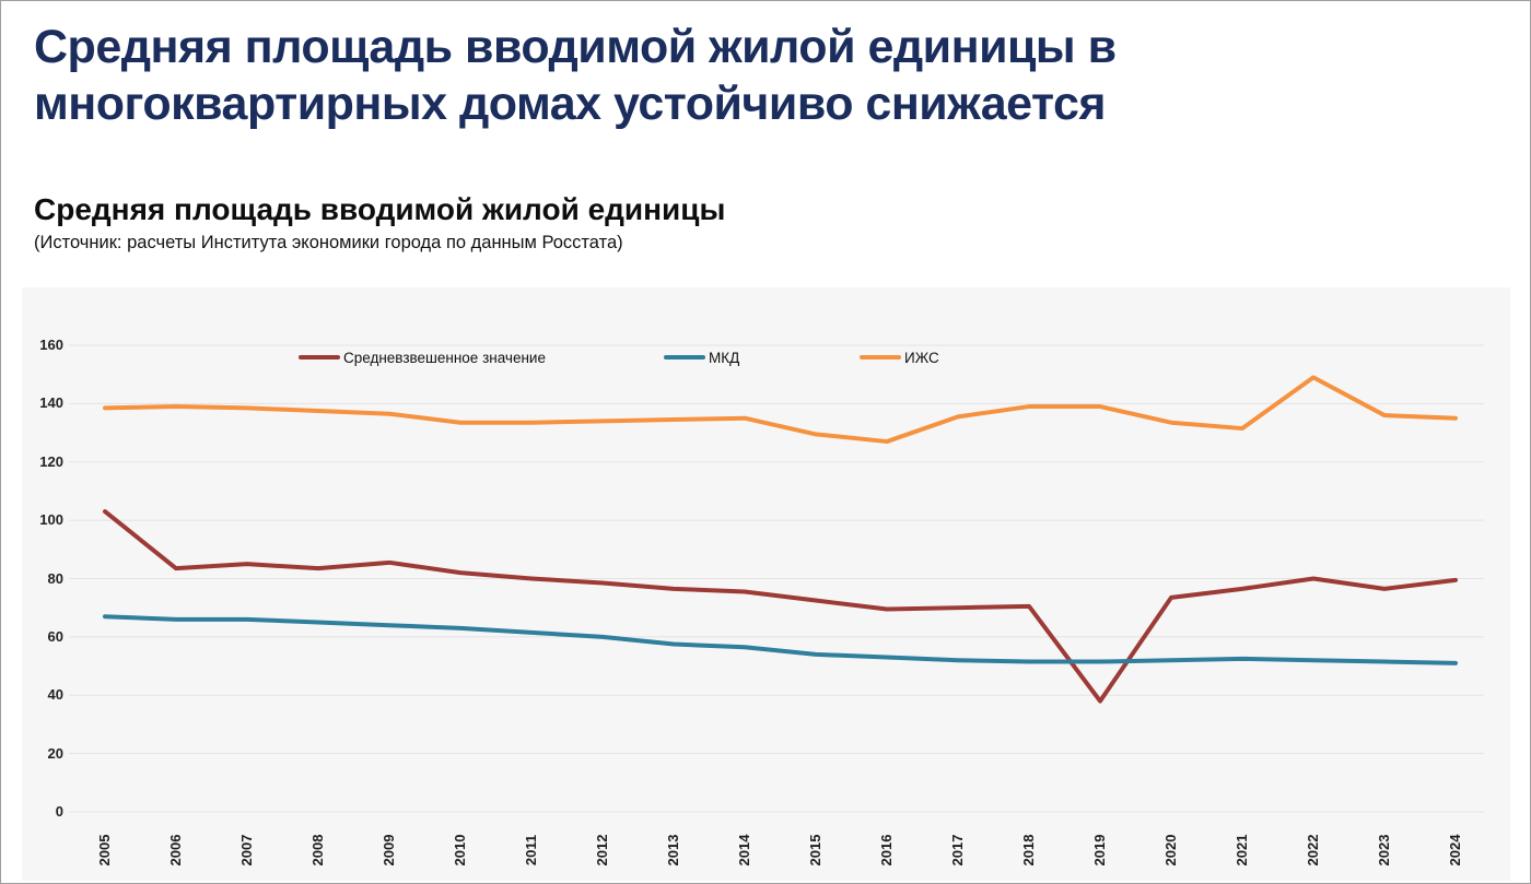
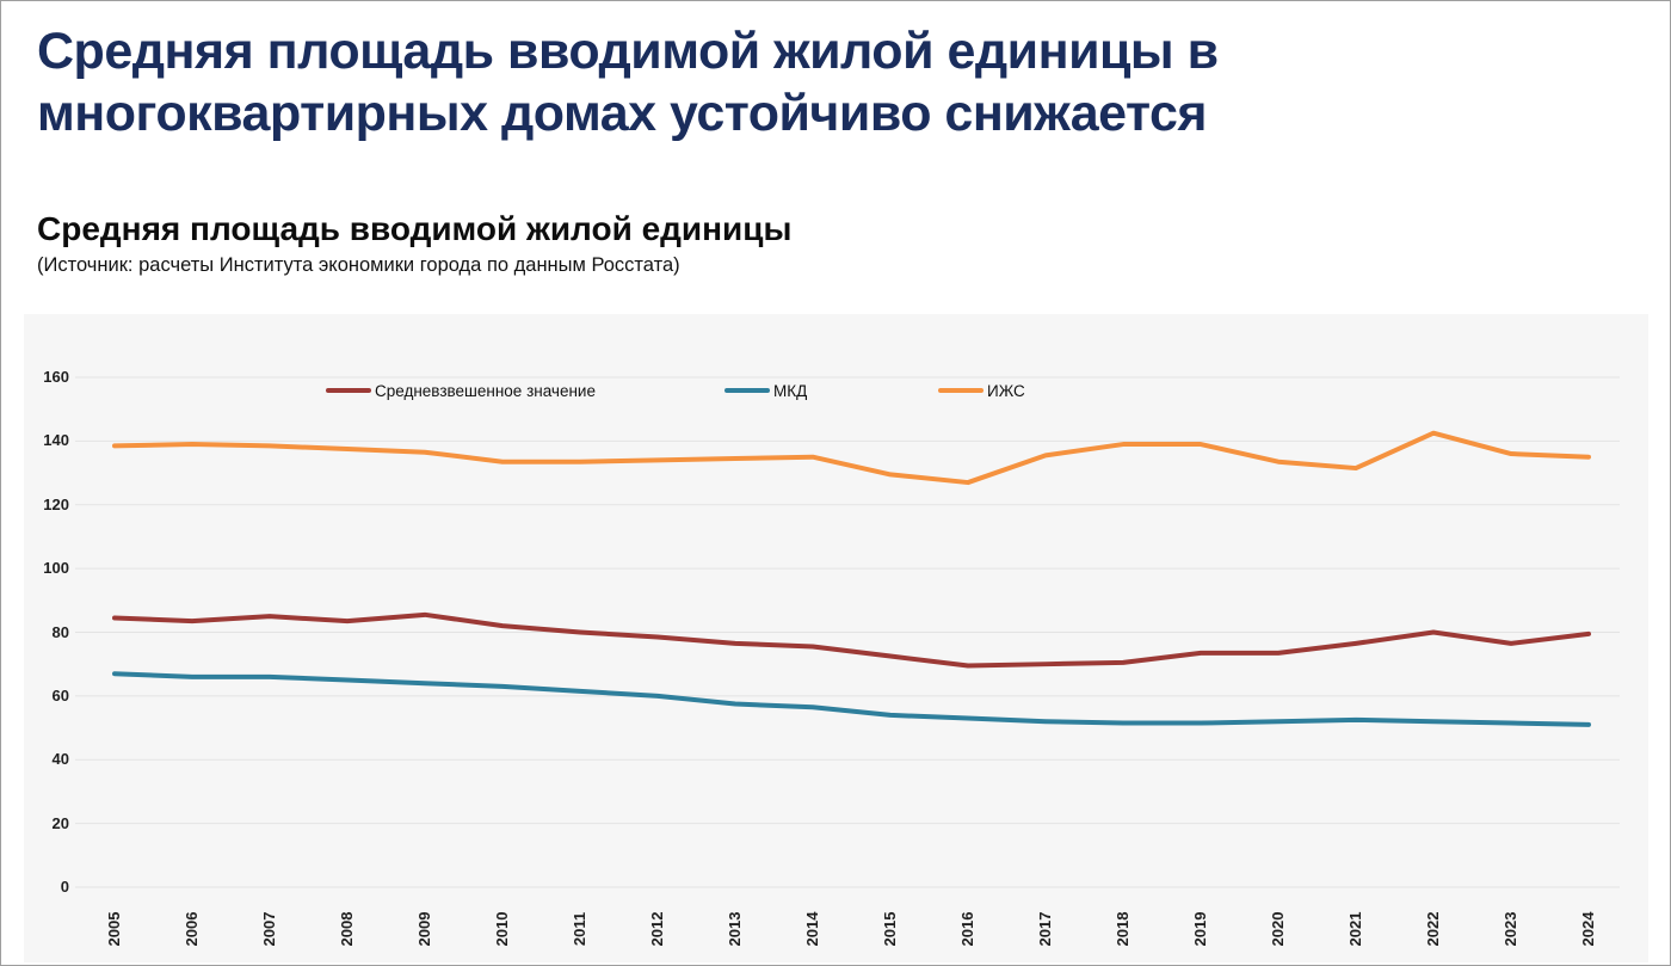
Средневзвешенное значение/2005: 103 -> 84
Средневзвешенное значение/2019: 38 -> 74
ИЖС/2022: 149 -> 142
